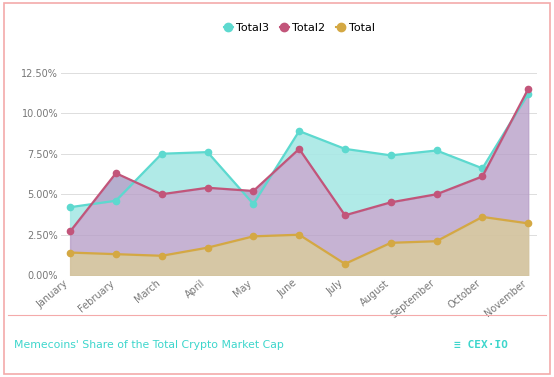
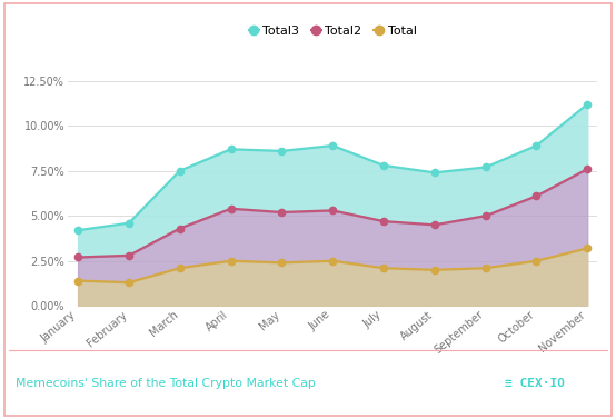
Total2/February: 6.3% -> 2.8%
Total2/March: 5.0% -> 4.3%
Total/March: 1.2% -> 2.1%
Total3/April: 7.6% -> 8.7%
Total/April: 1.7% -> 2.5%
Total3/May: 4.4% -> 8.6%
Total2/June: 7.8% -> 5.3%
Total2/July: 3.7% -> 4.7%
Total/July: 0.7% -> 2.1%
Total3/October: 6.6% -> 8.9%
Total/October: 3.6% -> 2.5%
Total2/November: 11.5% -> 7.6%
